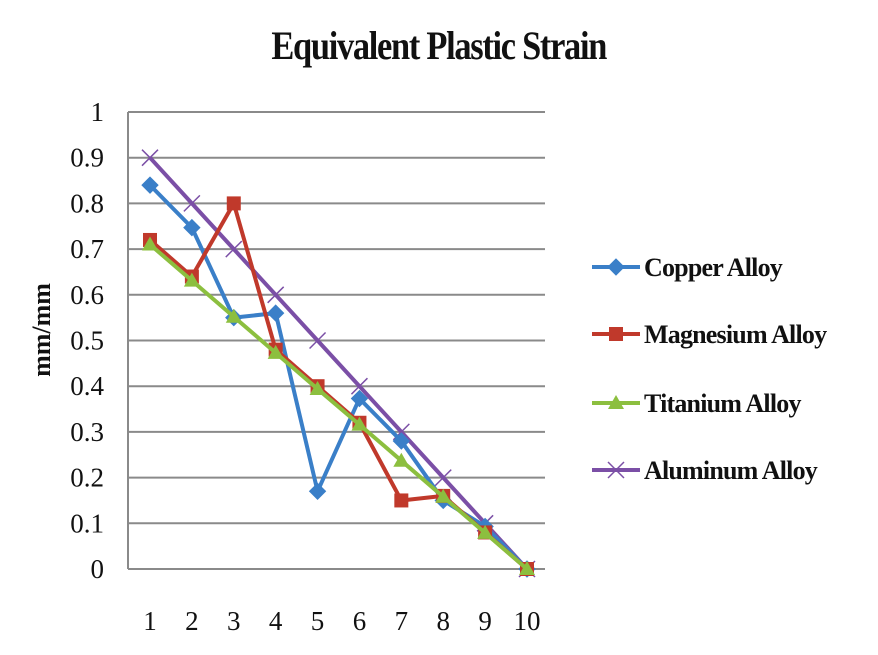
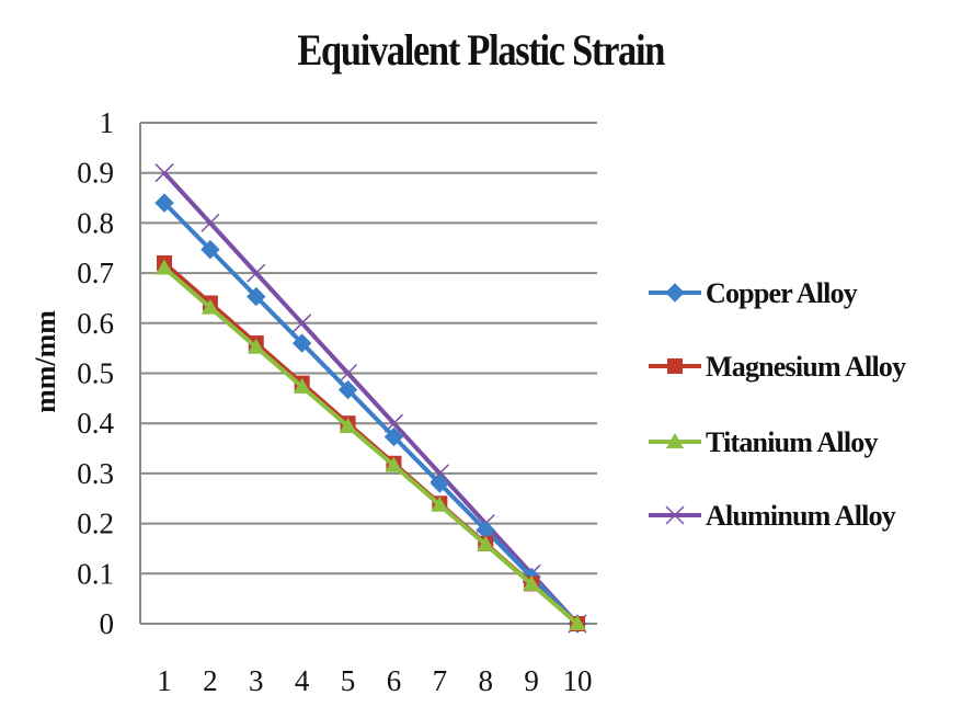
Copper Alloy/3: 0.55 -> 0.65
Magnesium Alloy/3: 0.80 -> 0.56
Copper Alloy/5: 0.17 -> 0.47
Magnesium Alloy/7: 0.15 -> 0.24
Copper Alloy/8: 0.15 -> 0.19
